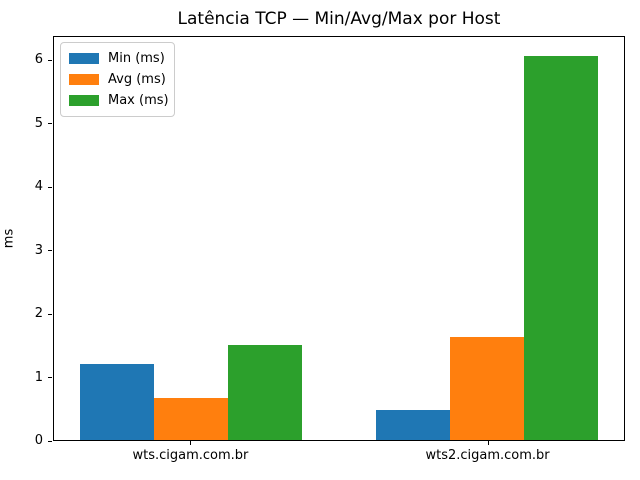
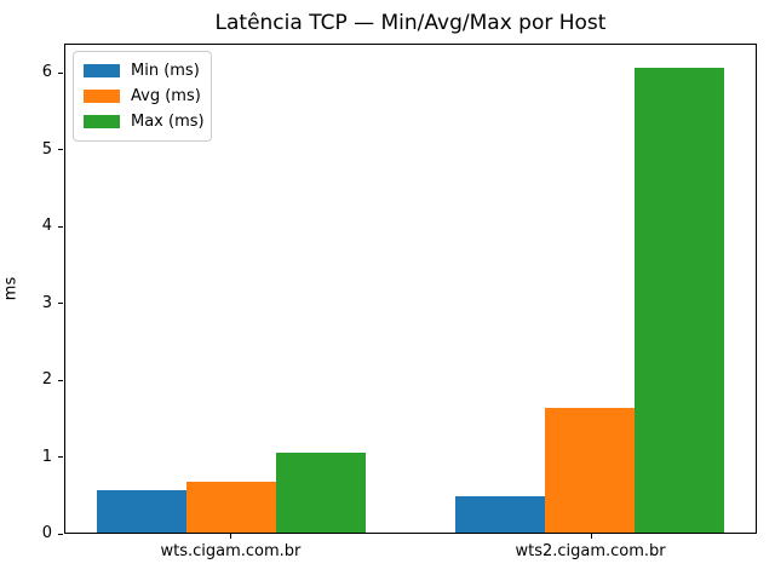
Min (ms)/wts.cigam.com.br: 1.2 -> 0.6
Max (ms)/wts.cigam.com.br: 1.5 -> 1.0
